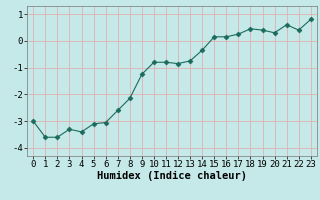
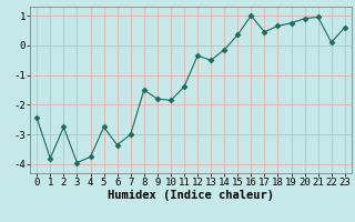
0: -3.00 -> -2.45
1: -3.60 -> -3.80
2: -3.60 -> -2.75
3: -3.30 -> -3.95
4: -3.40 -> -3.75
5: -3.10 -> -2.75
6: -3.05 -> -3.35
7: -2.60 -> -3.00
8: -2.15 -> -1.50
9: -1.25 -> -1.80
10: -0.80 -> -1.85
11: -0.80 -> -1.40
12: -0.85 -> -0.35
13: -0.75 -> -0.50
14: -0.35 -> -0.15
15: 0.15 -> 0.35
16: 0.15 -> 1.00
17: 0.25 -> 0.45
18: 0.45 -> 0.65
19: 0.40 -> 0.75
20: 0.30 -> 0.90
21: 0.60 -> 0.95
22: 0.40 -> 0.10
23: 0.80 -> 0.60
